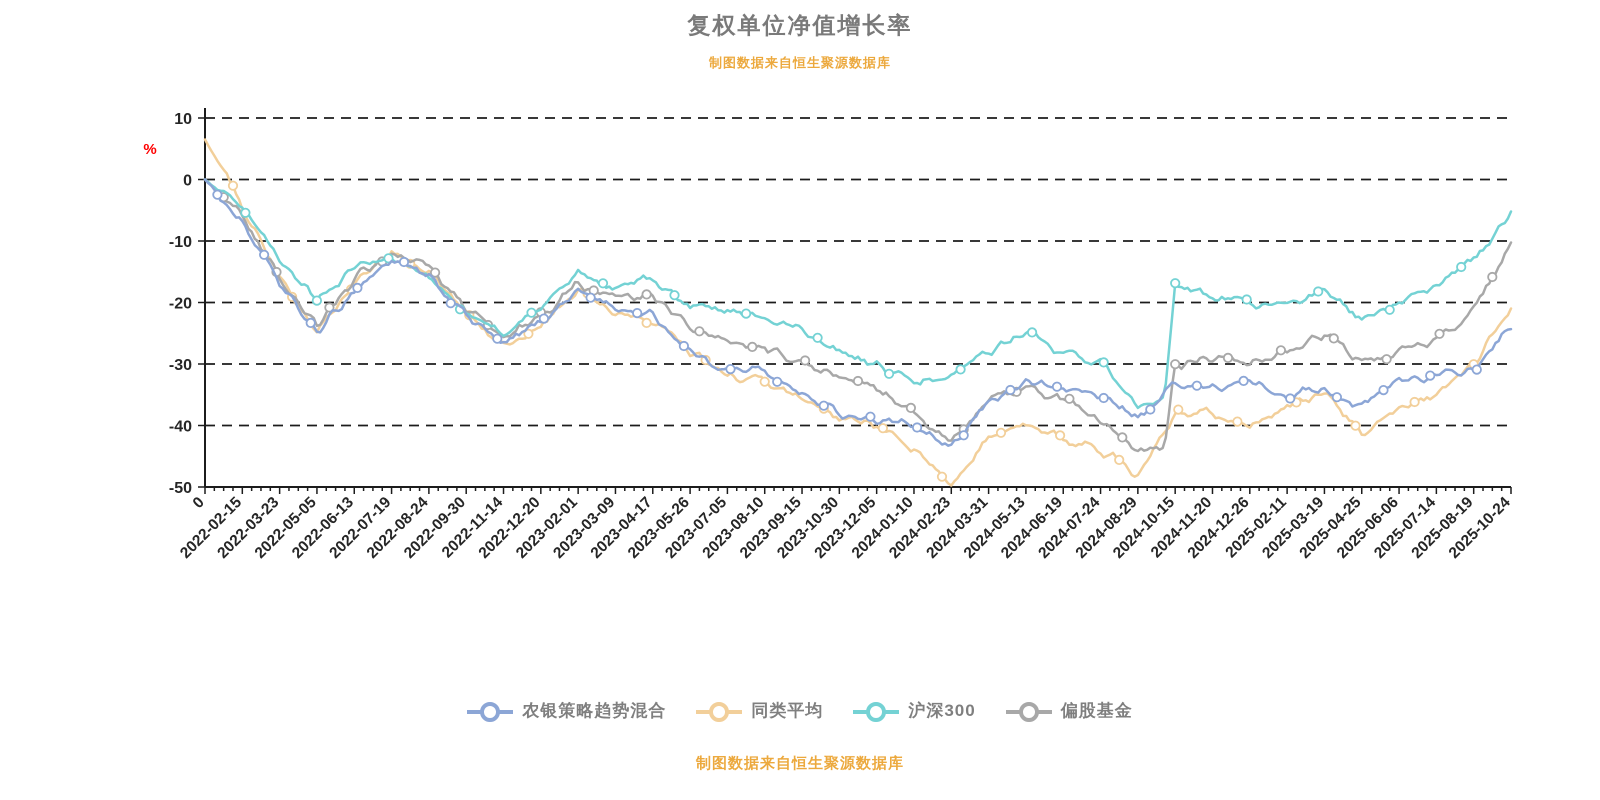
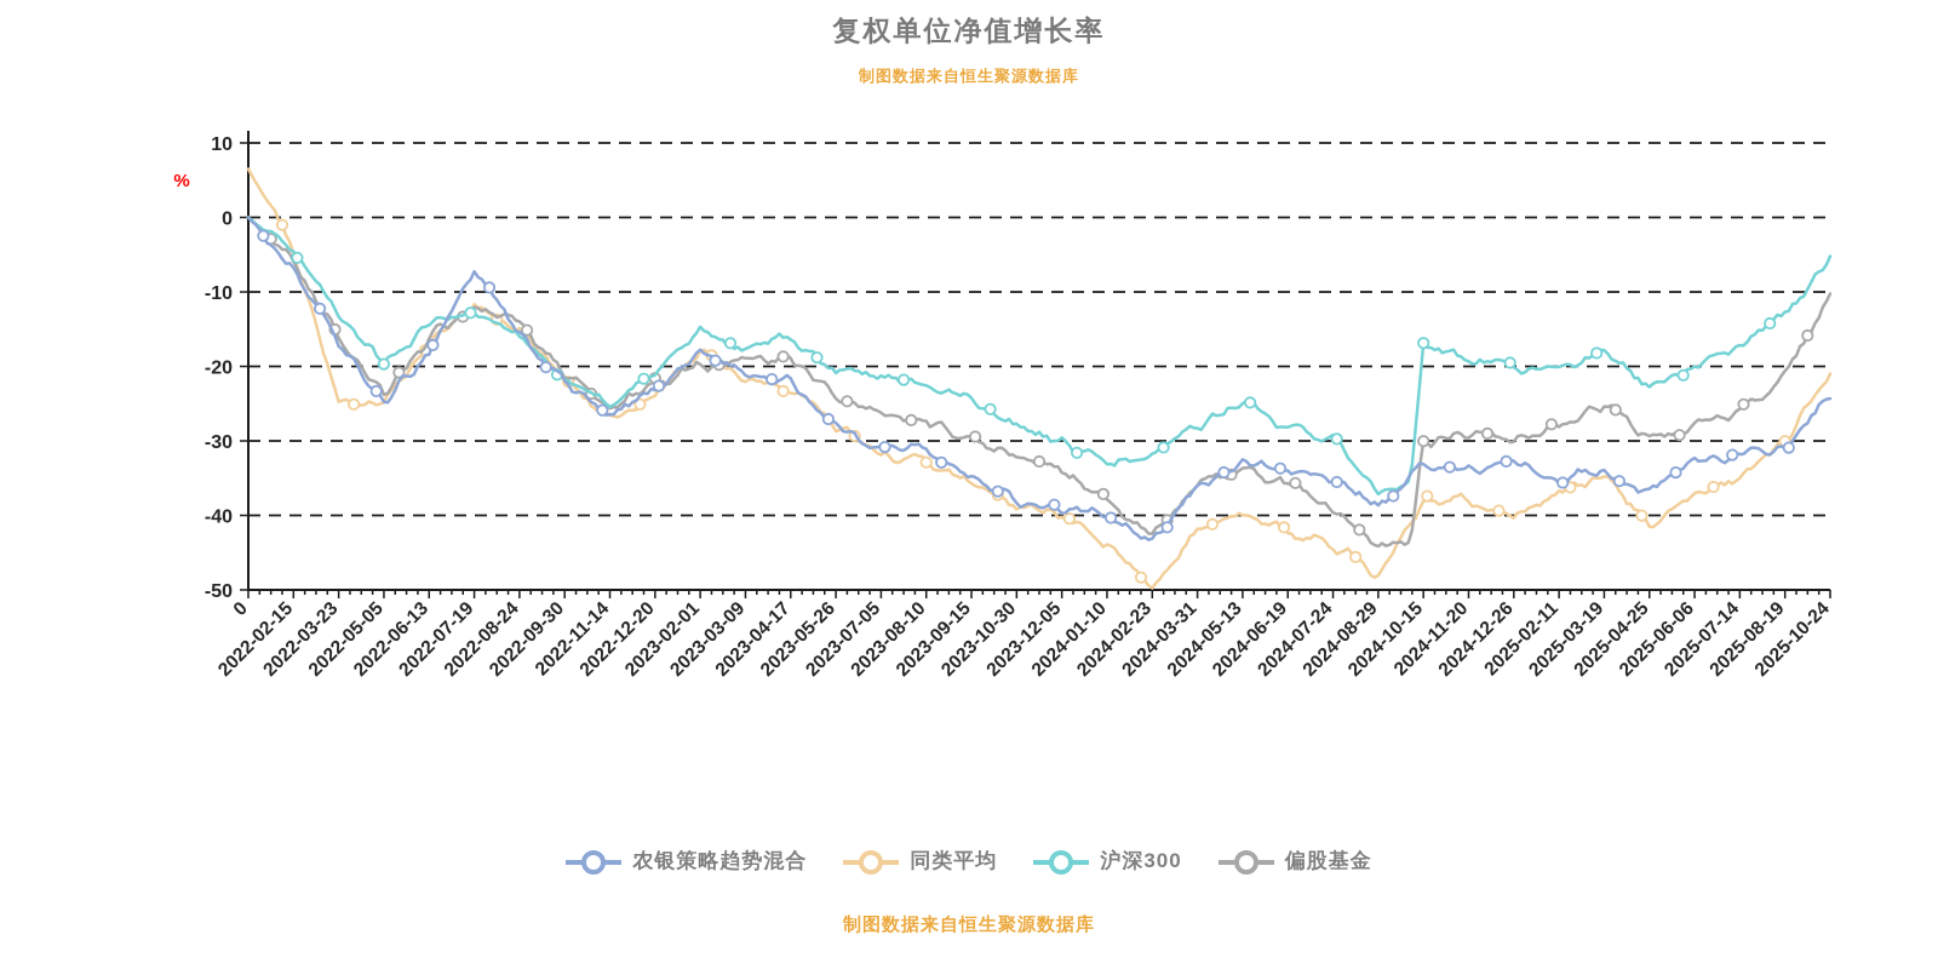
同类平均/2022-03-23: -16 -> -25
农银策略趋势混合/2022-07-19: -13 -> -7
偏股基金/2023-02-01: -17 -> -20
